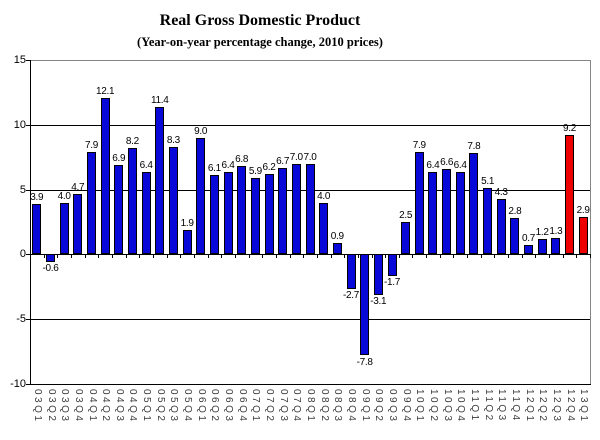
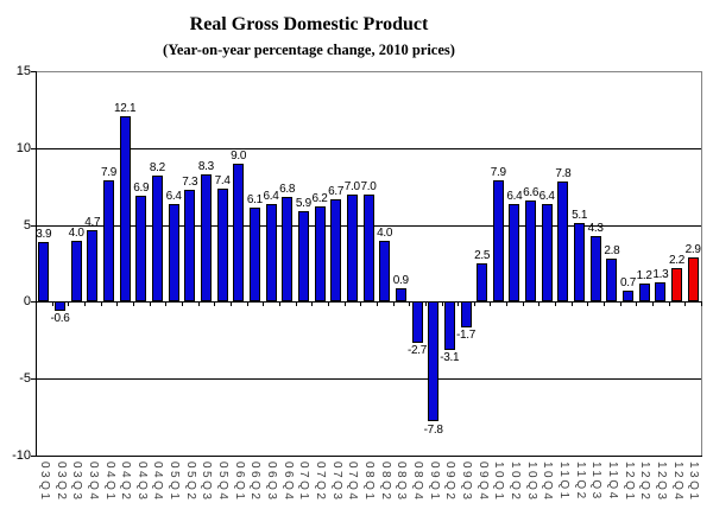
05Q2: 11.4 -> 7.3
05Q4: 1.9 -> 7.4
12Q4: 9.2 -> 2.2
